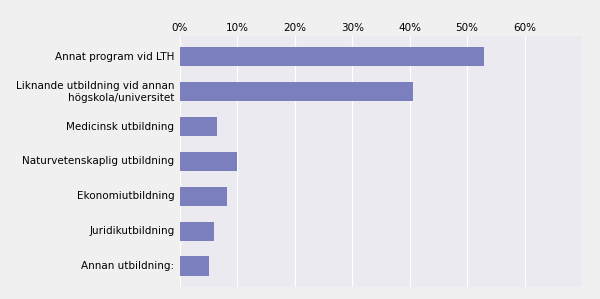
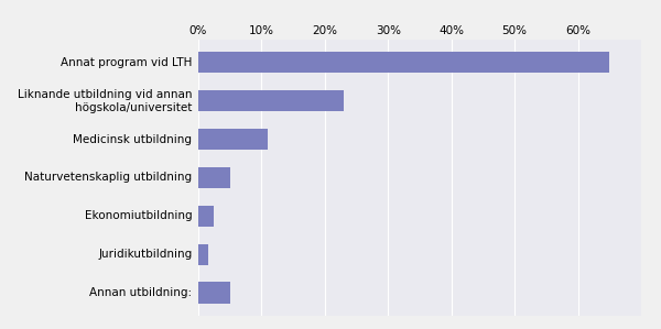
Annat program vid LTH: 53.0% -> 65.0%
Liknande utbildning vid annan högskola/universitet: 40.6% -> 23.0%
Medicinsk utbildning: 6.4% -> 11.0%
Naturvetenskaplig utbildning: 10.0% -> 5.0%
Ekonomiutbildning: 8.2% -> 2.5%
Juridikutbildning: 6.0% -> 1.5%
